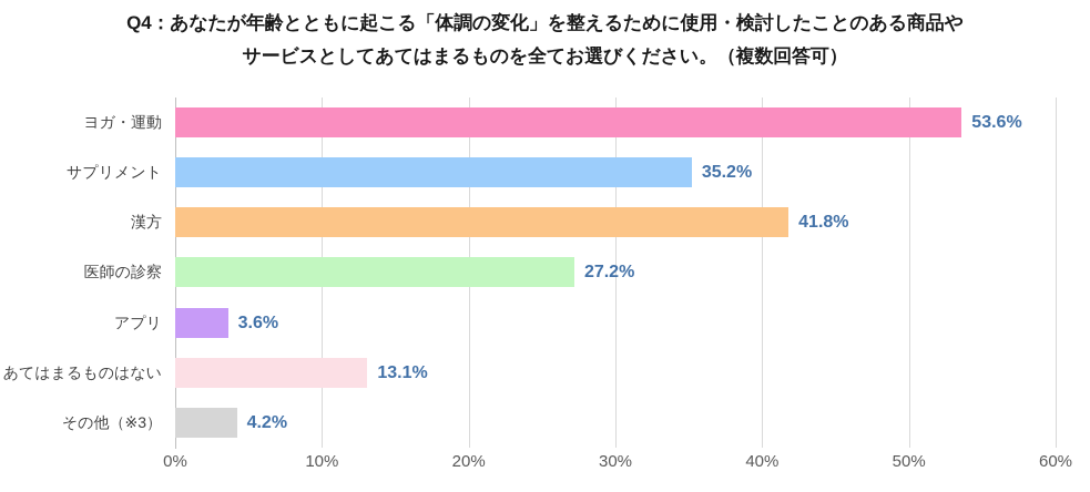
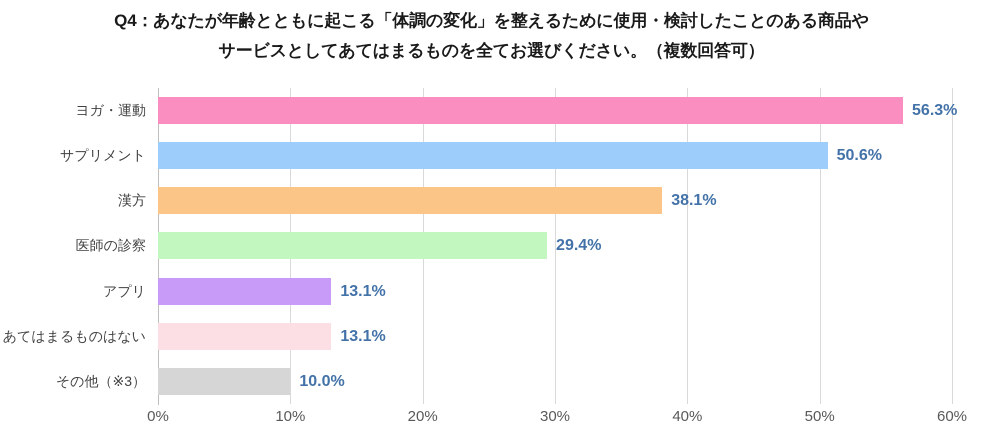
ヨガ・運動: 53.6% -> 56.3%
サプリメント: 35.2% -> 50.6%
漢方: 41.8% -> 38.1%
医師の診察: 27.2% -> 29.4%
アプリ: 3.6% -> 13.1%
その他（※3）: 4.2% -> 10.0%
